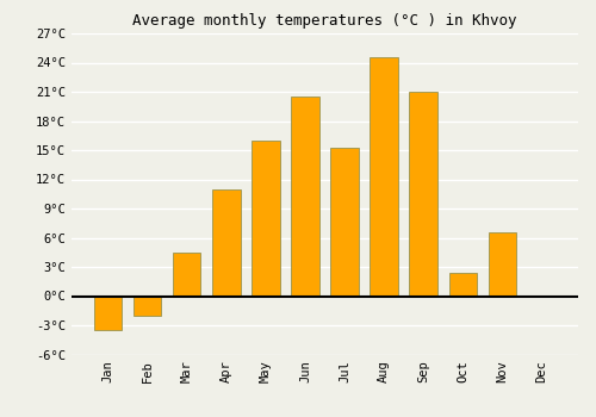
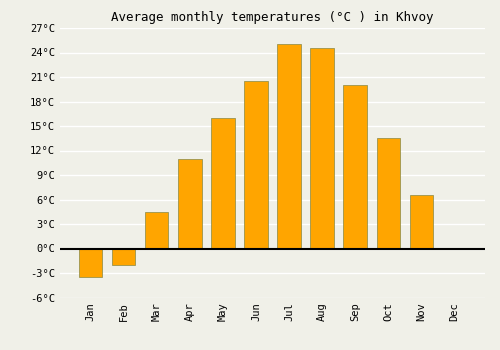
Jul: 15.2°C -> 25.0°C
Sep: 21.0°C -> 20.0°C
Oct: 2.4°C -> 13.5°C
